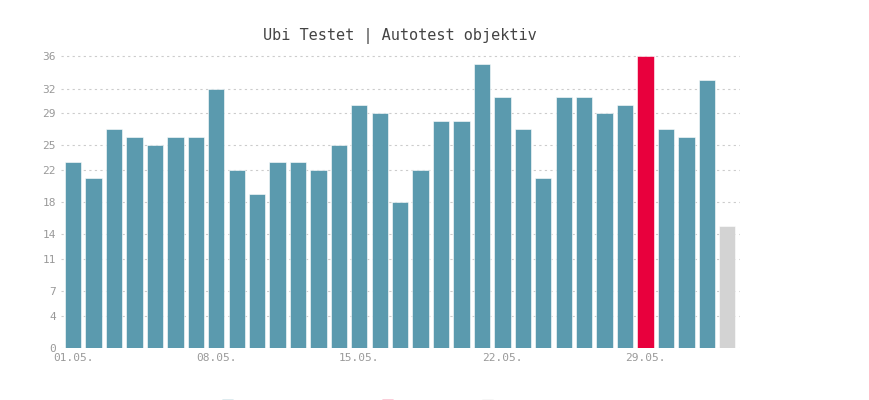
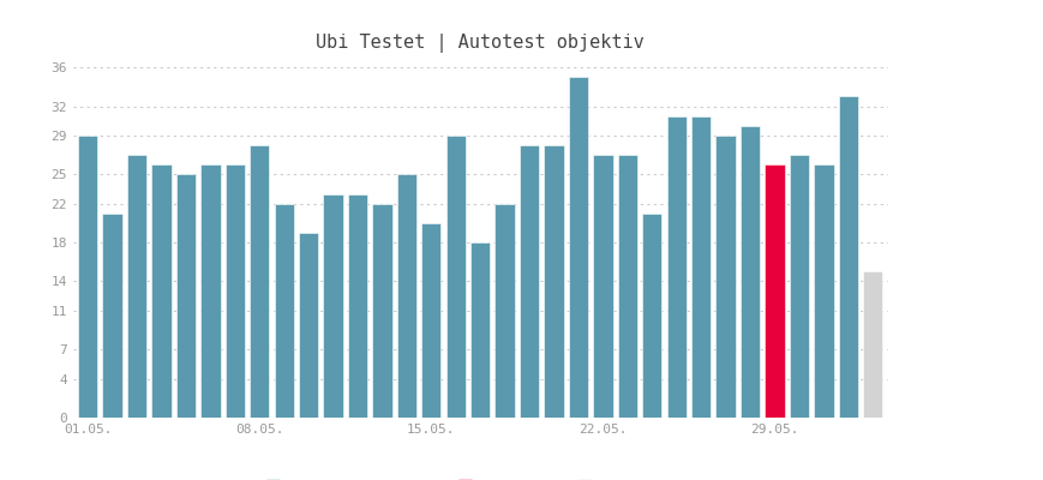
01.05.: 23 -> 29
08.05.: 32 -> 28
15.05.: 30 -> 20
22.05.: 31 -> 27
29.05.: 36 -> 26
